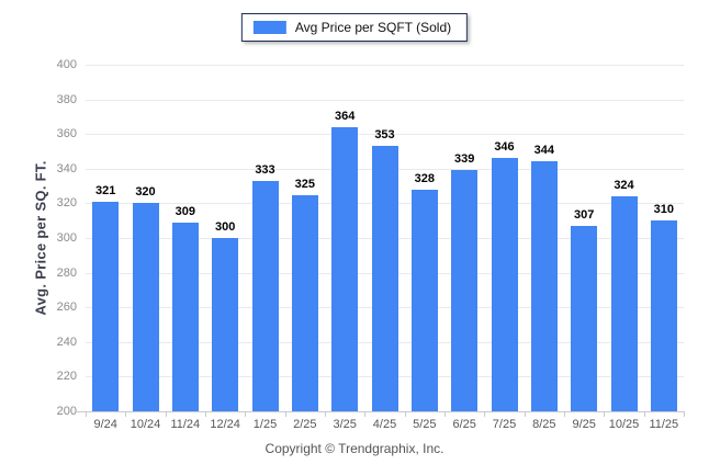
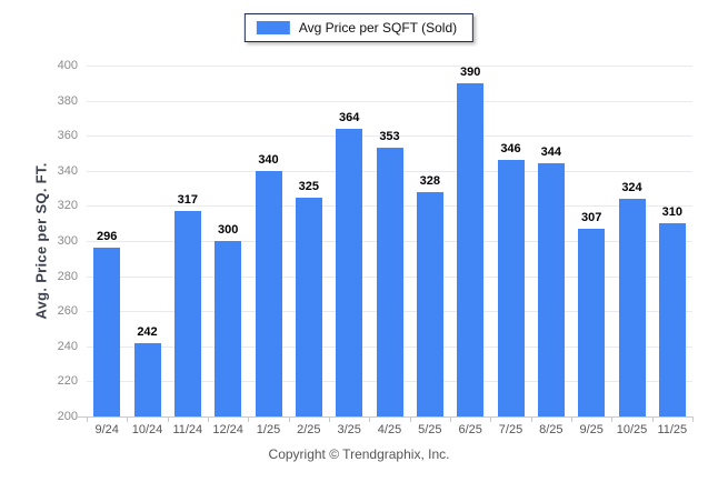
9/24: 321 -> 296
10/24: 320 -> 242
11/24: 309 -> 317
1/25: 333 -> 340
6/25: 339 -> 390
